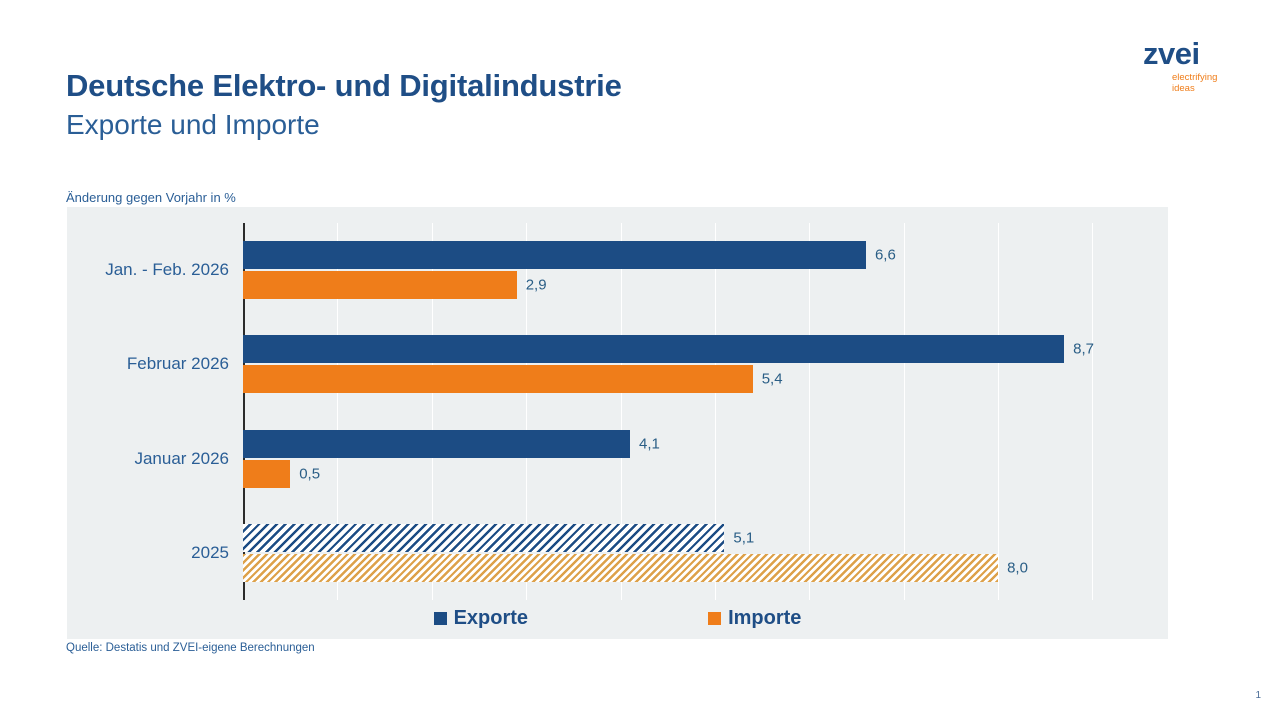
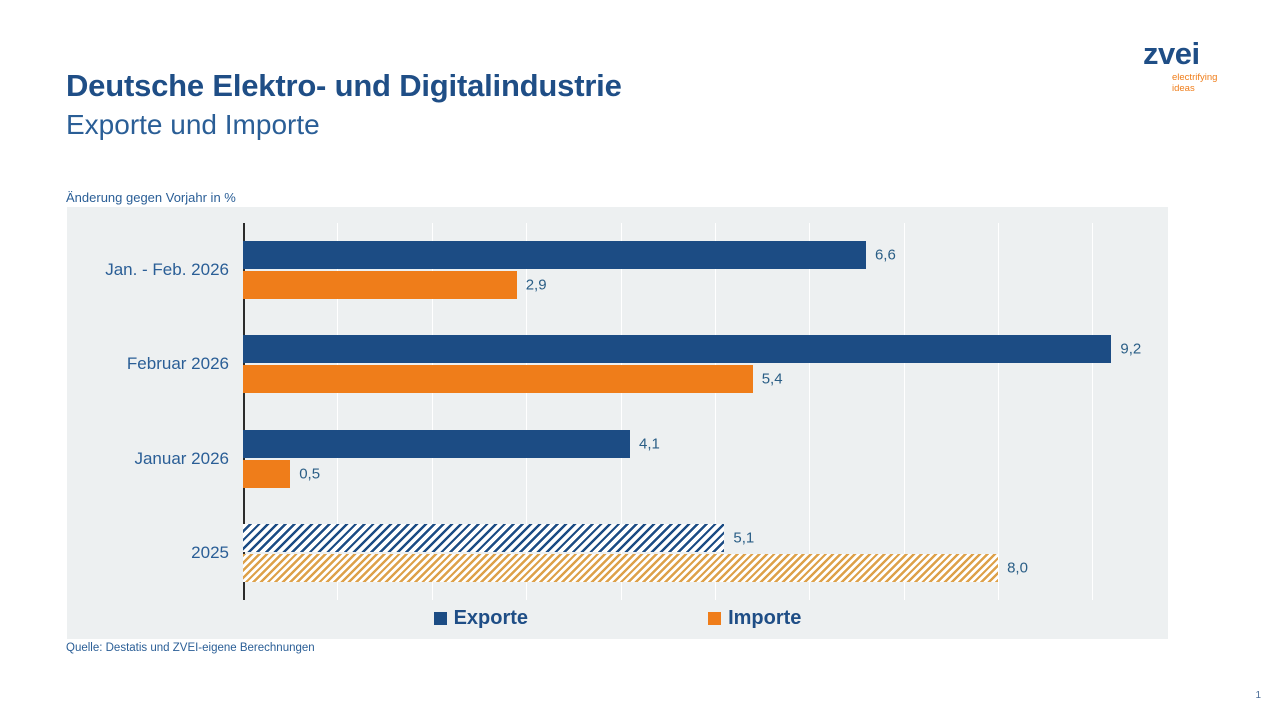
Exporte/Februar 2026: 8,7 -> 9,2
